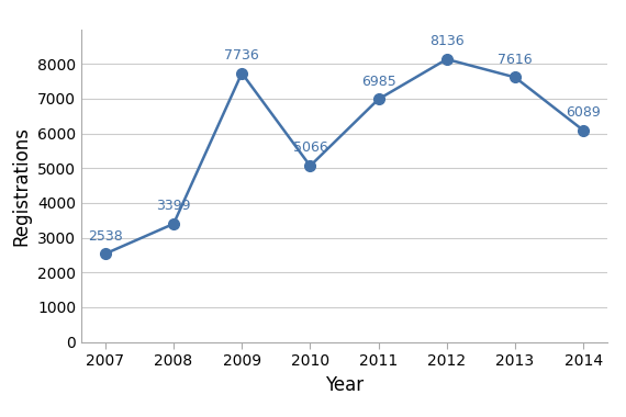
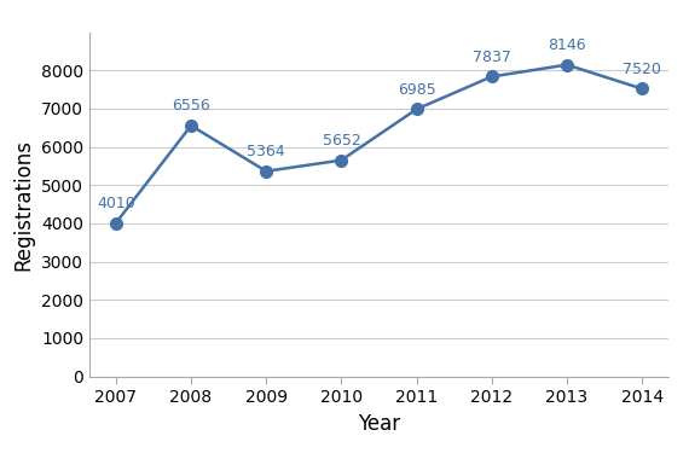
2007: 2538 -> 4010
2008: 3399 -> 6556
2009: 7736 -> 5364
2010: 5066 -> 5652
2012: 8136 -> 7837
2013: 7616 -> 8146
2014: 6089 -> 7520
